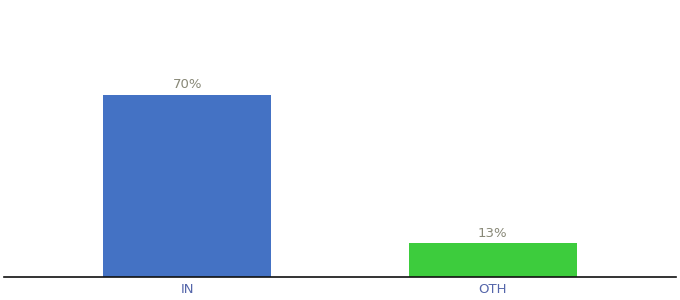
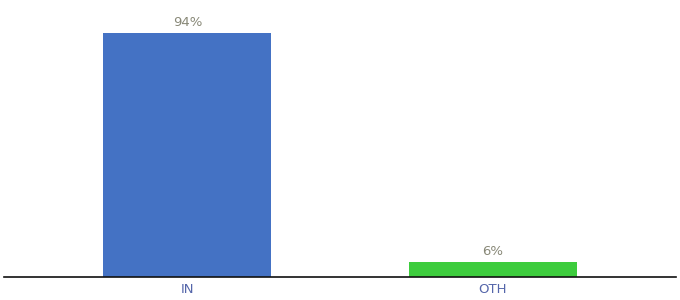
IN: 70% -> 94%
OTH: 13% -> 6%
